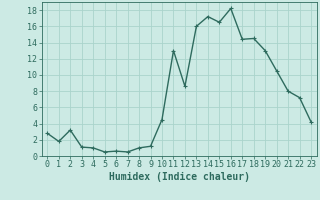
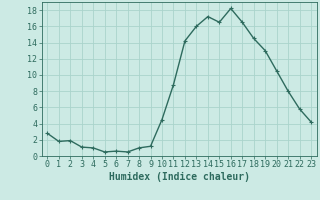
2: 3.2 -> 1.9
11: 13.0 -> 8.8
12: 8.6 -> 14.2
17: 14.4 -> 16.5
22: 7.2 -> 5.8
